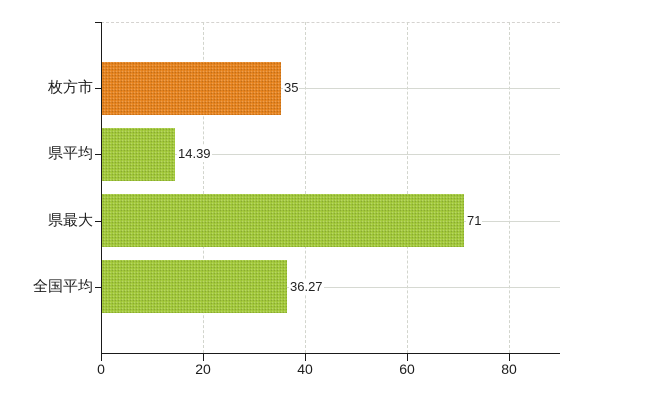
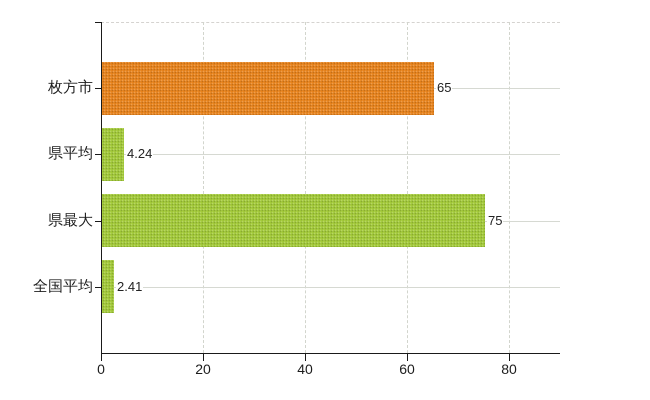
枚方市: 35 -> 65
県平均: 14.39 -> 4.24
県最大: 71 -> 75
全国平均: 36.27 -> 2.41
